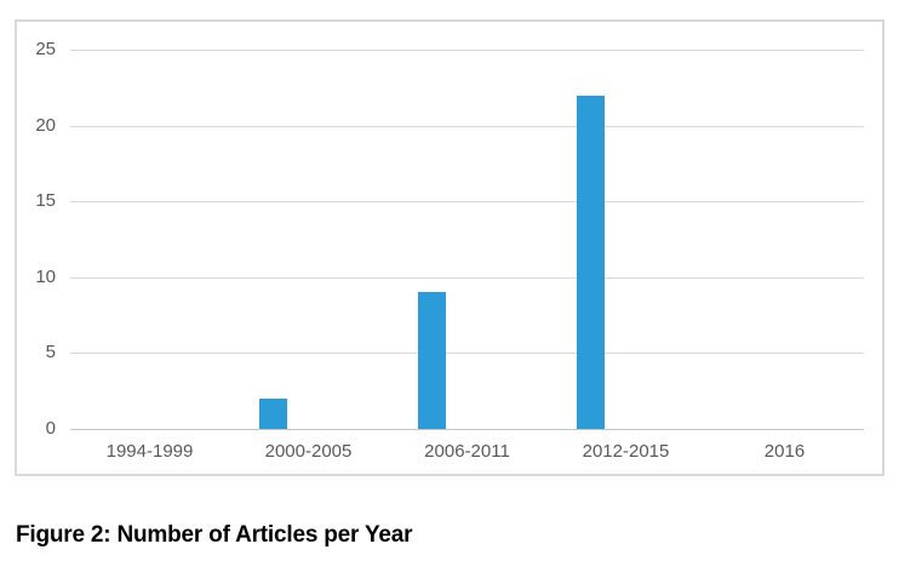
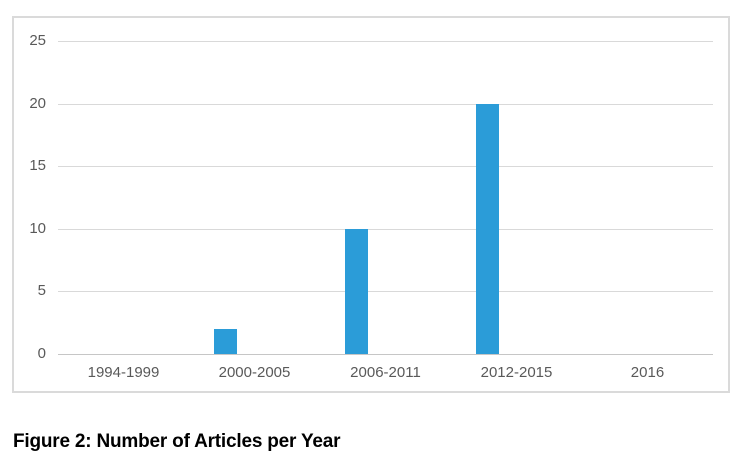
2006-2011: 9 -> 10
2012-2015: 22 -> 20
